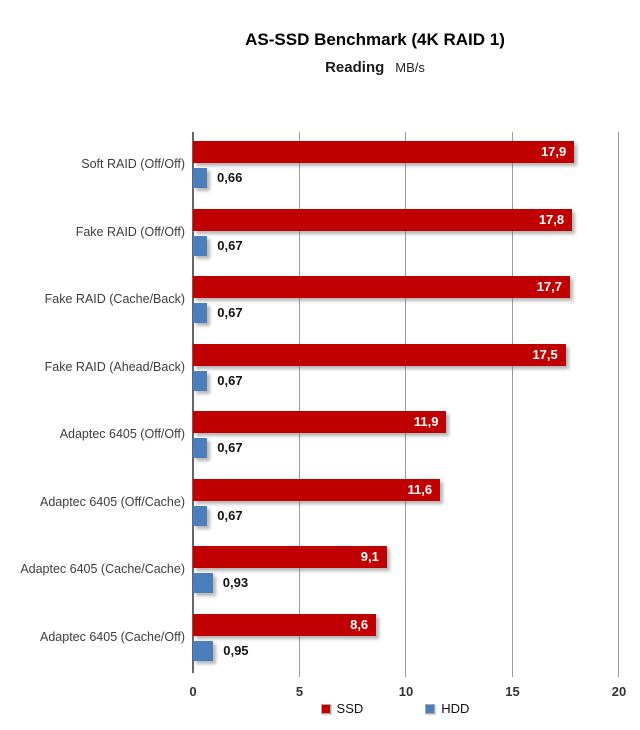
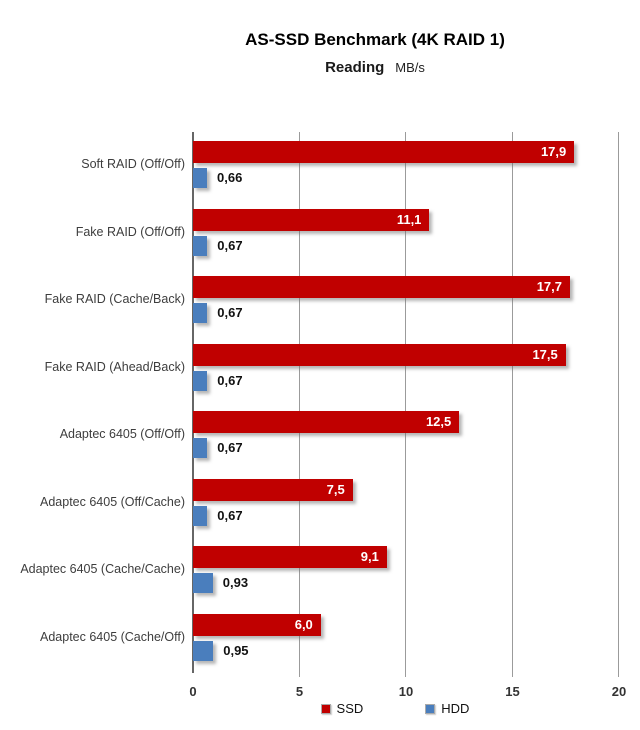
SSD/Fake RAID (Off/Off): 17,8 -> 11,1
SSD/Adaptec 6405 (Off/Off): 11,9 -> 12,5
SSD/Adaptec 6405 (Off/Cache): 11,6 -> 7,5
SSD/Adaptec 6405 (Cache/Off): 8,6 -> 6,0
